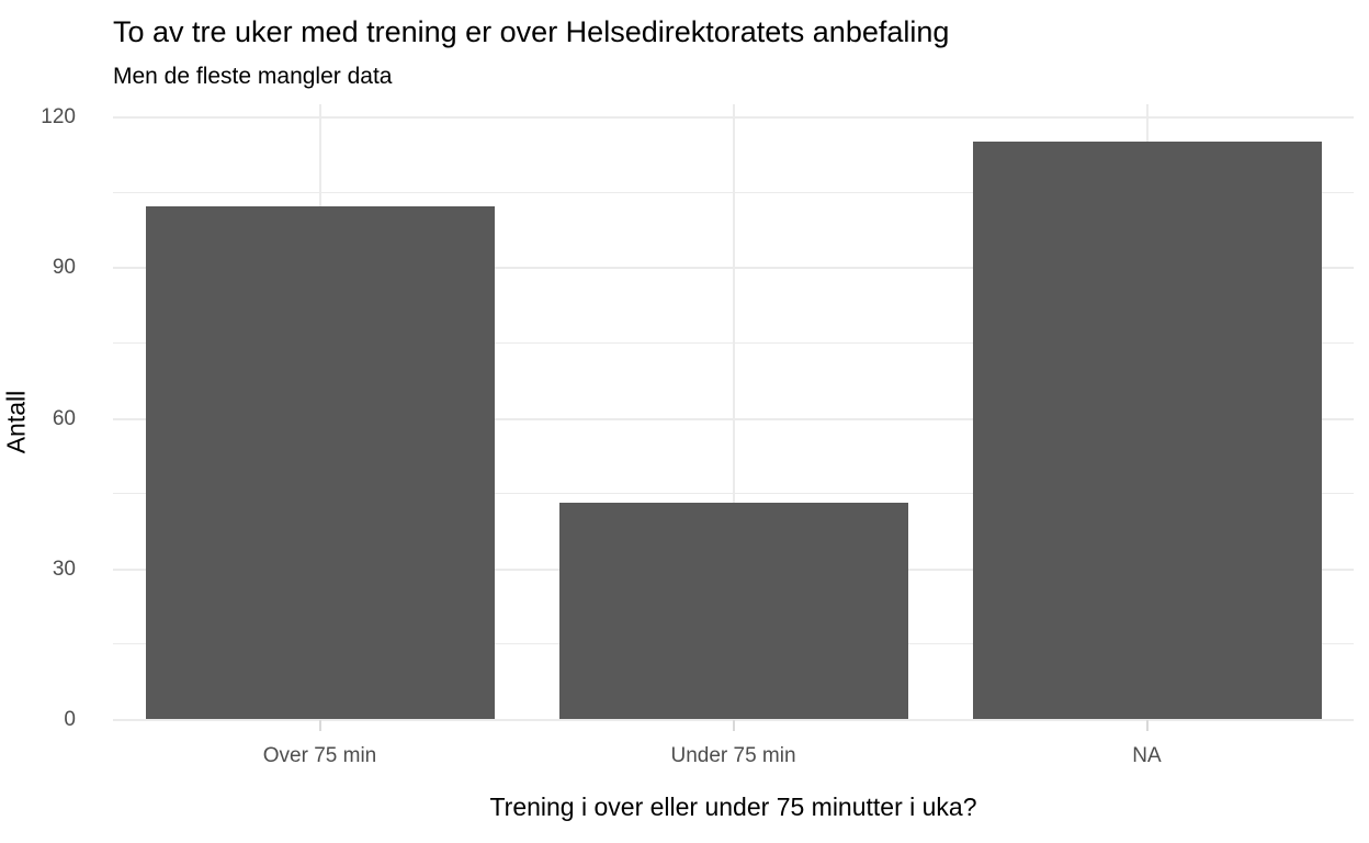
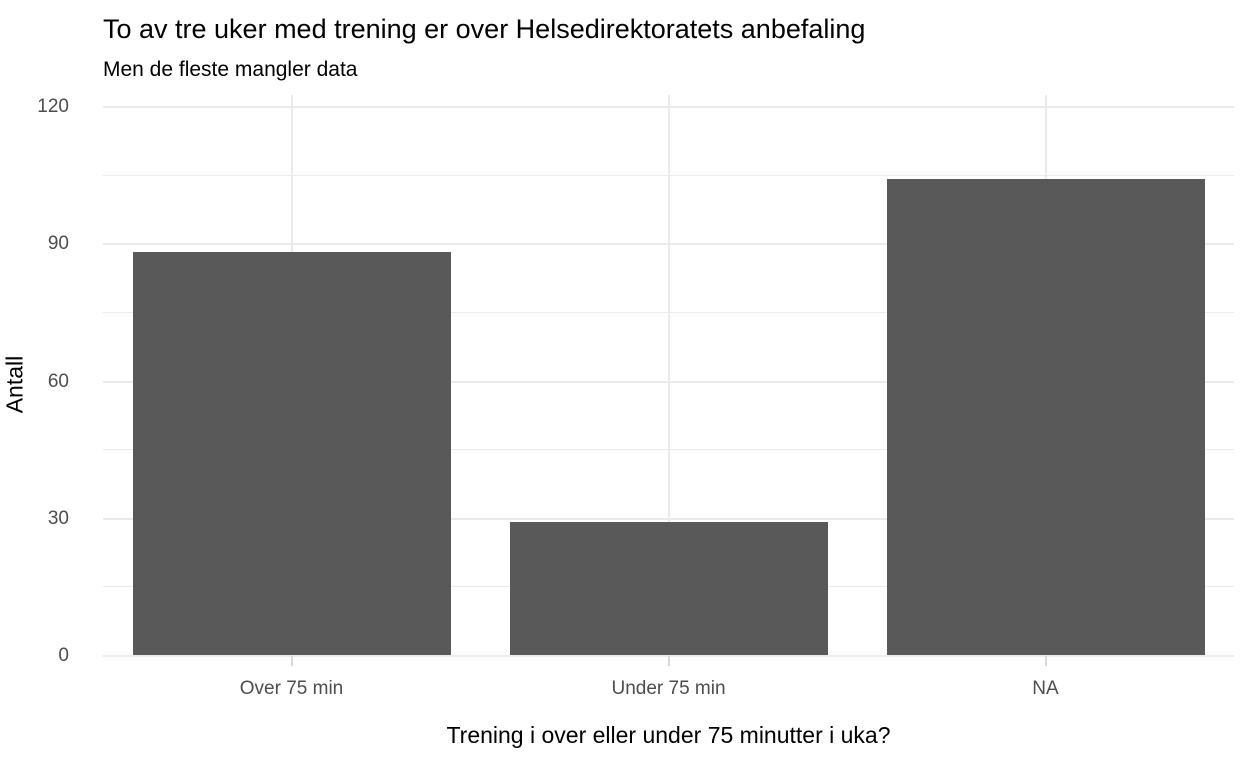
Over 75 min: 102 -> 88
Under 75 min: 43 -> 29
NA: 115 -> 104
